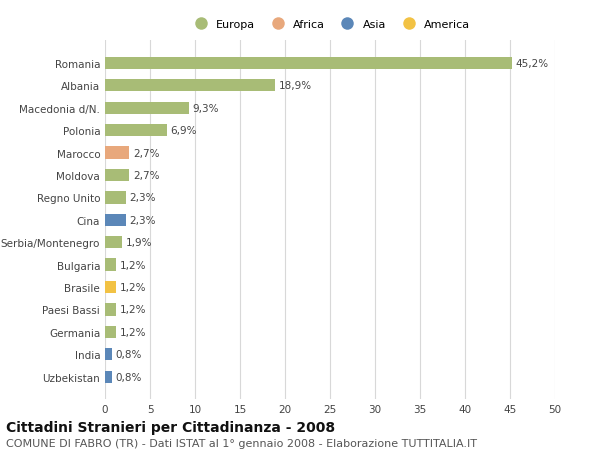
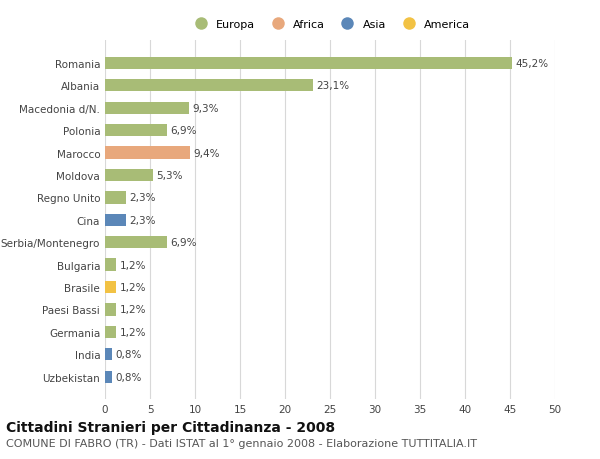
Albania: 18,9% -> 23,1%
Marocco: 2,7% -> 9,4%
Moldova: 2,7% -> 5,3%
Serbia/Montenegro: 1,9% -> 6,9%
